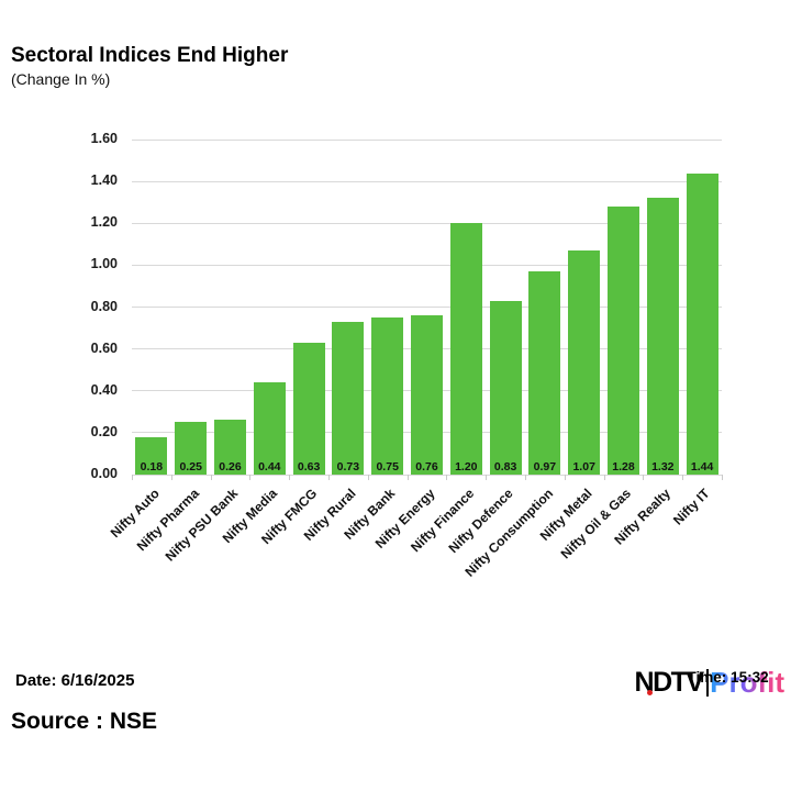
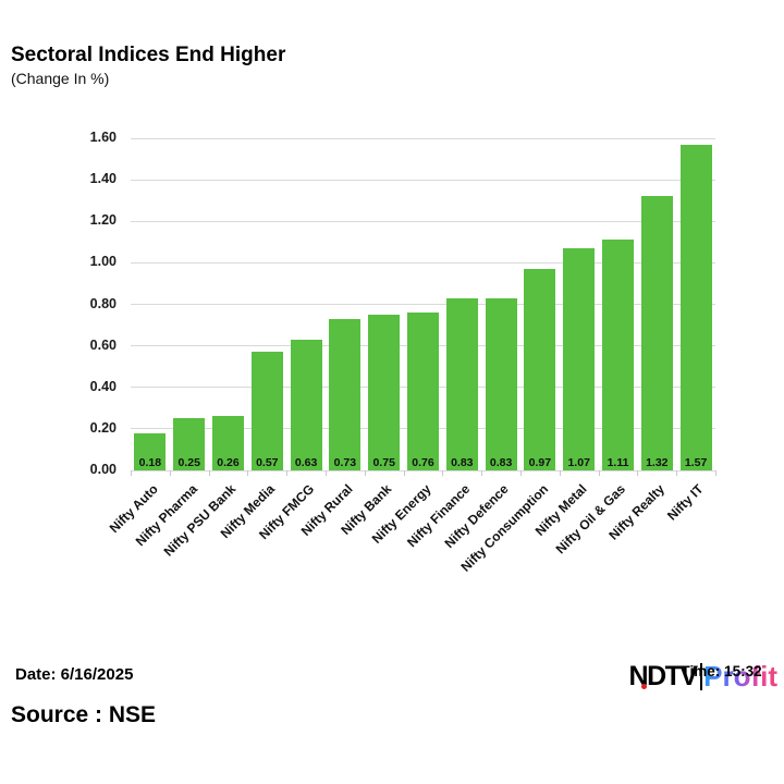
Nifty Media: 0.44 -> 0.57
Nifty Finance: 1.20 -> 0.83
Nifty Oil & Gas: 1.28 -> 1.11
Nifty IT: 1.44 -> 1.57
